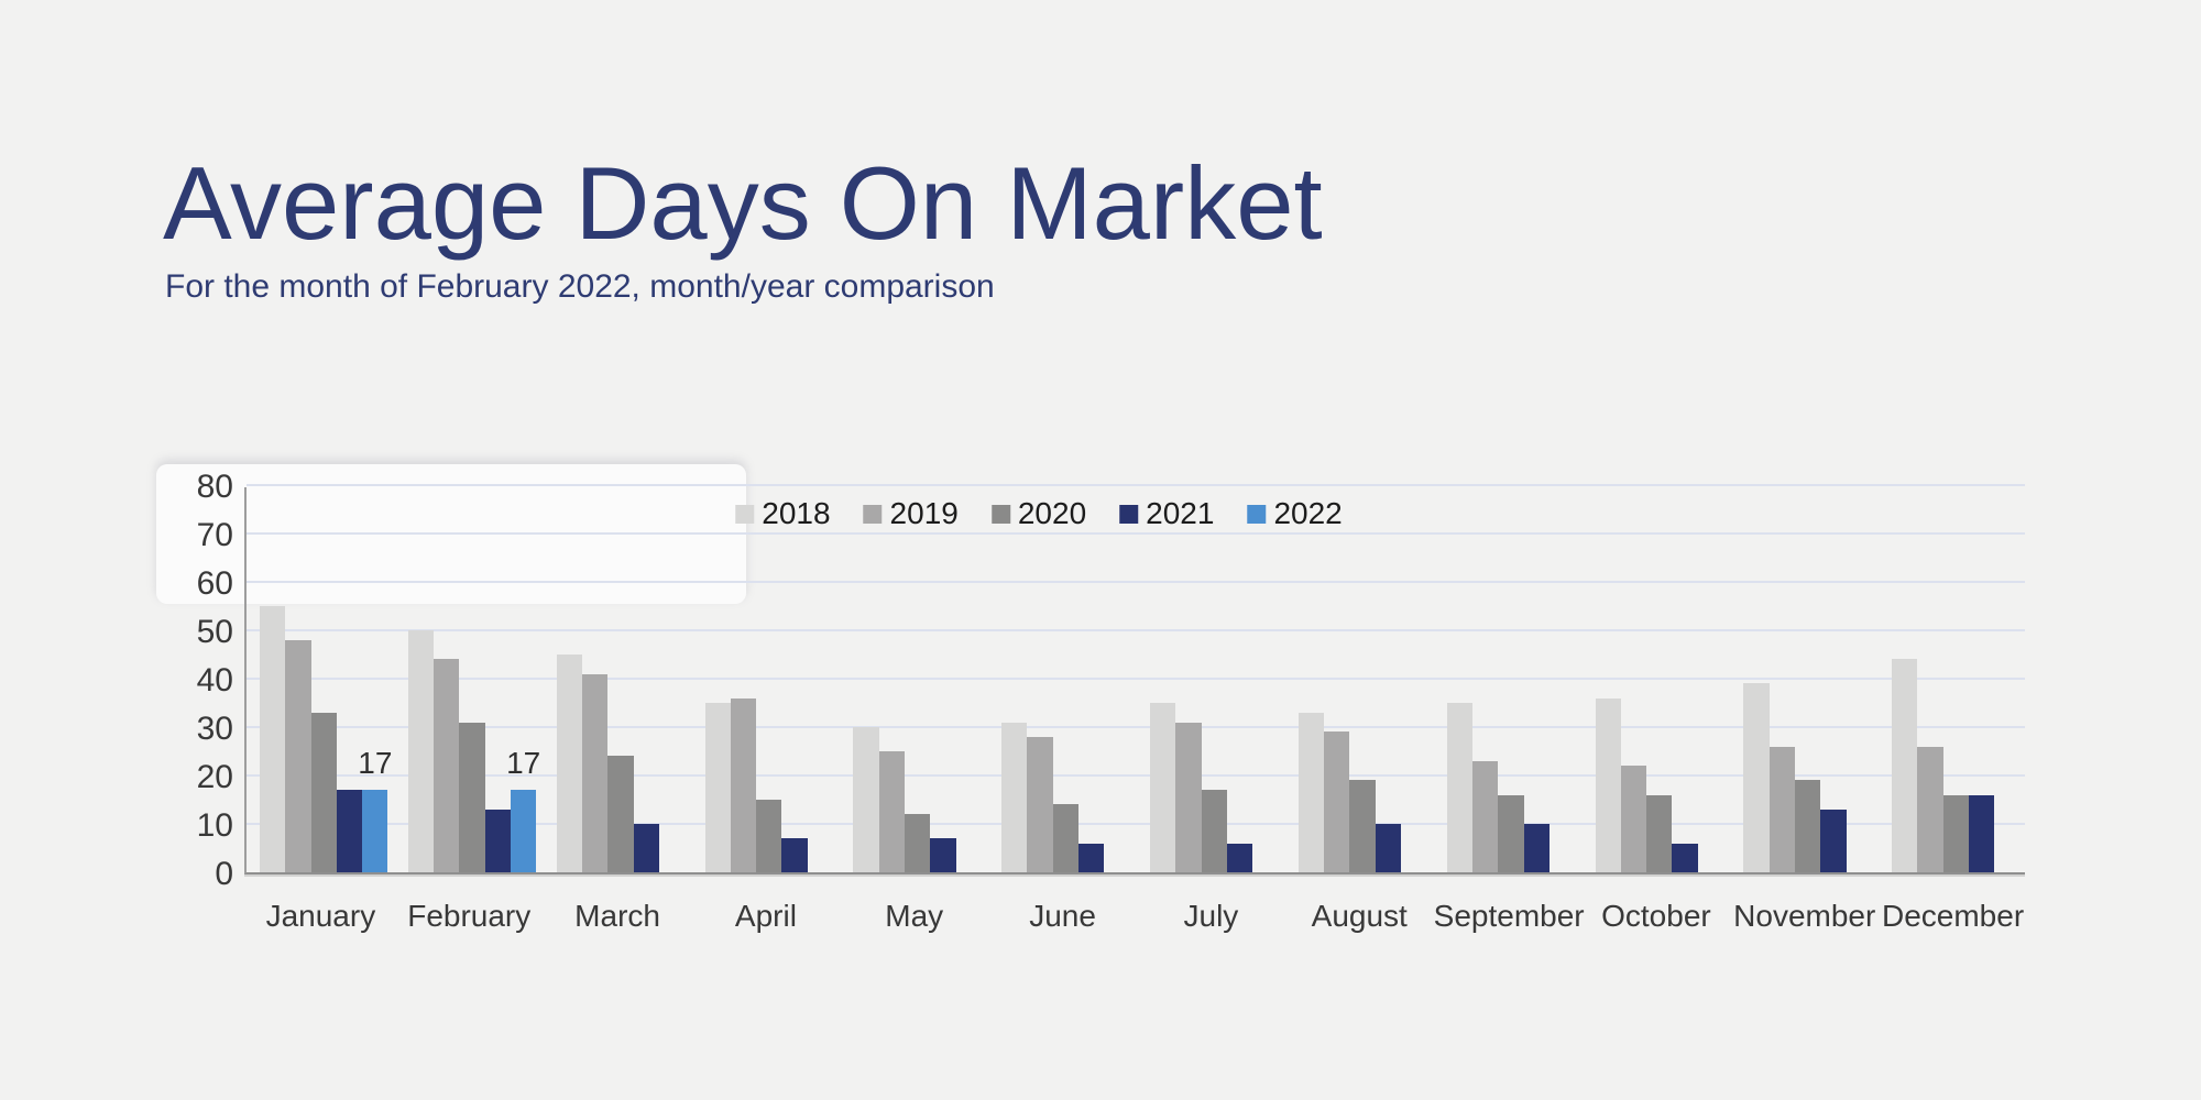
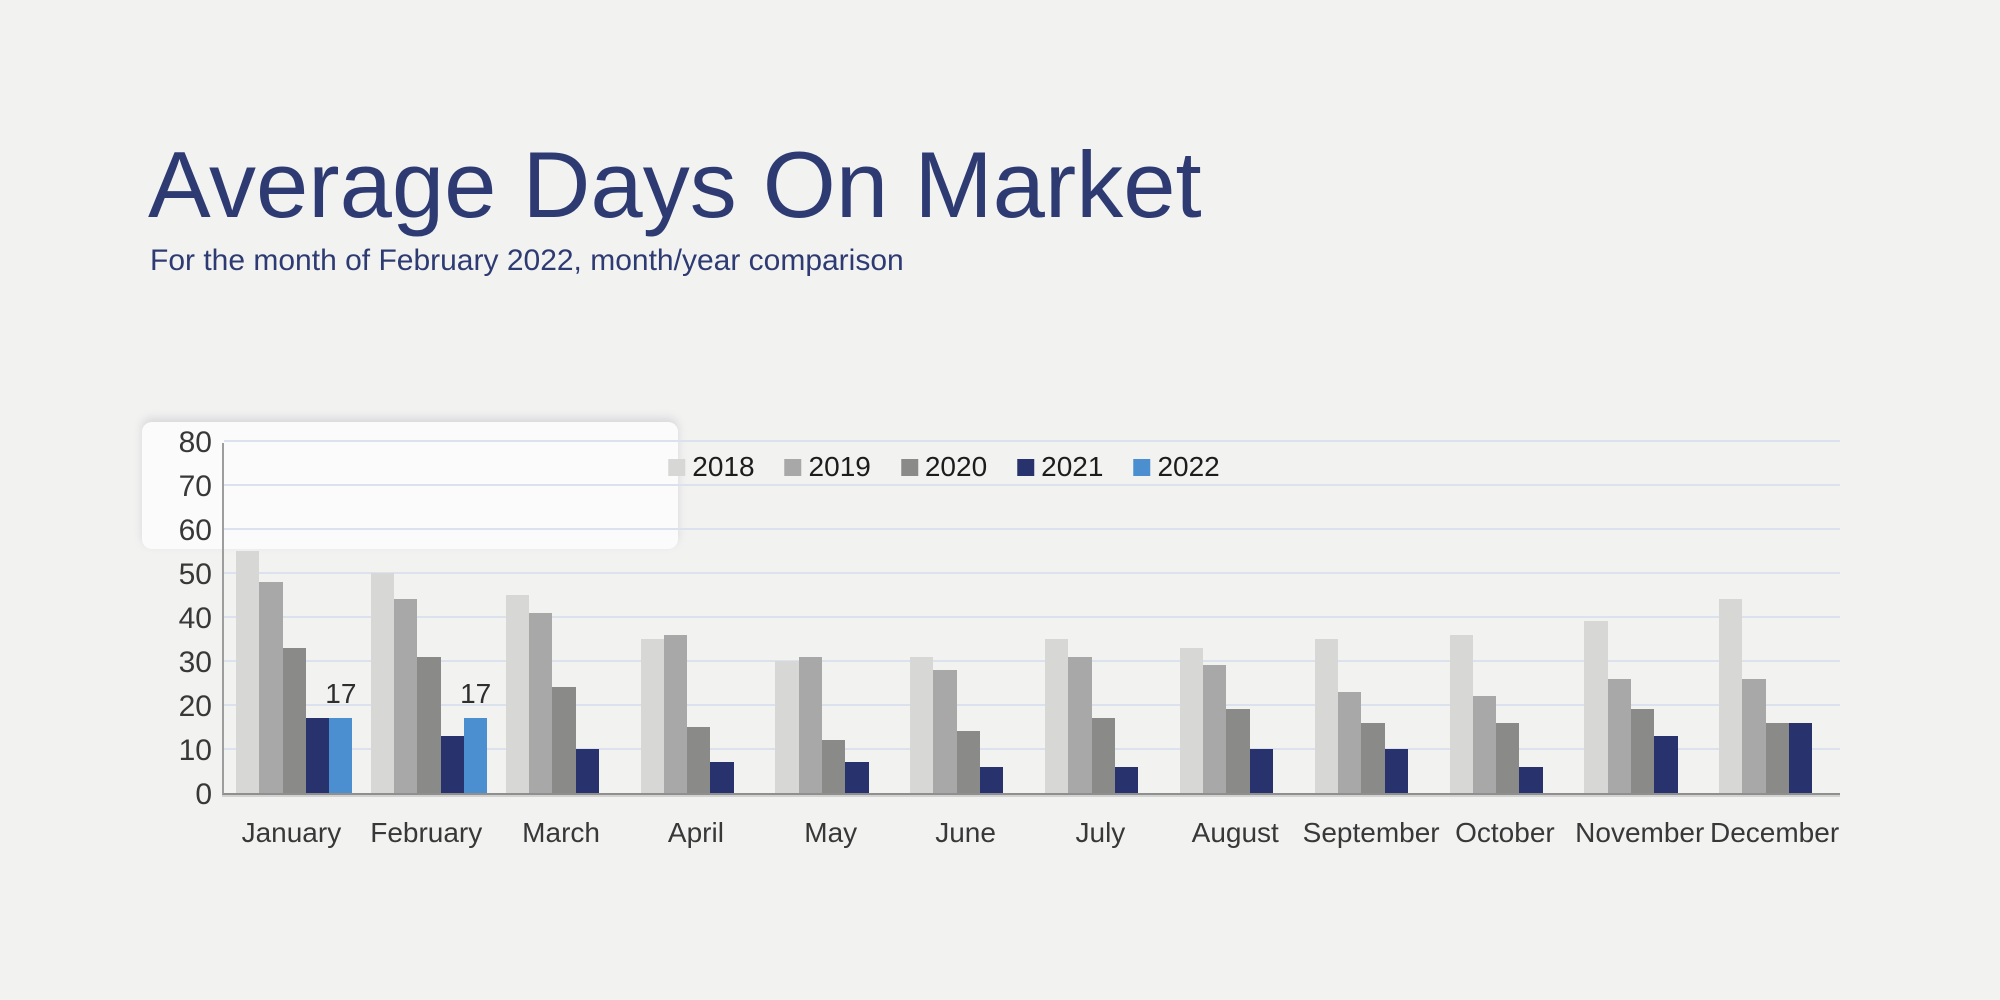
2019/May: 25 -> 31
